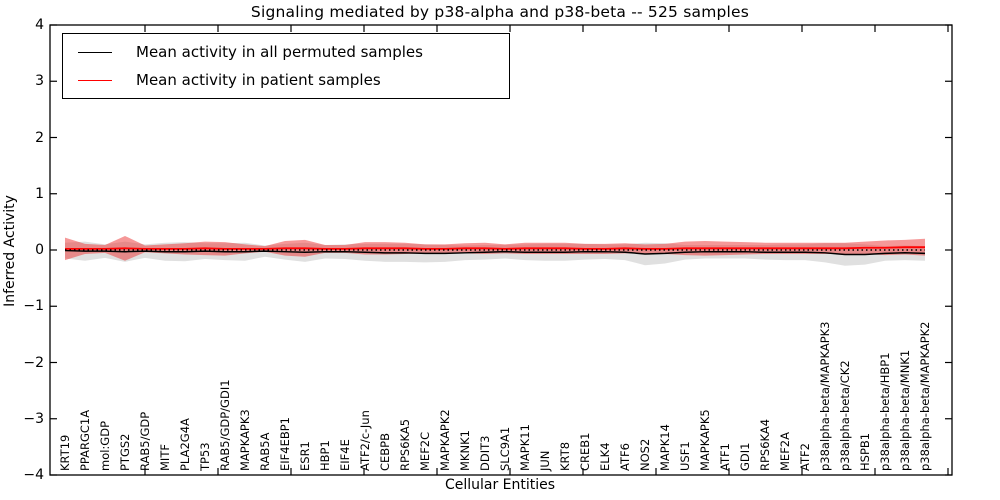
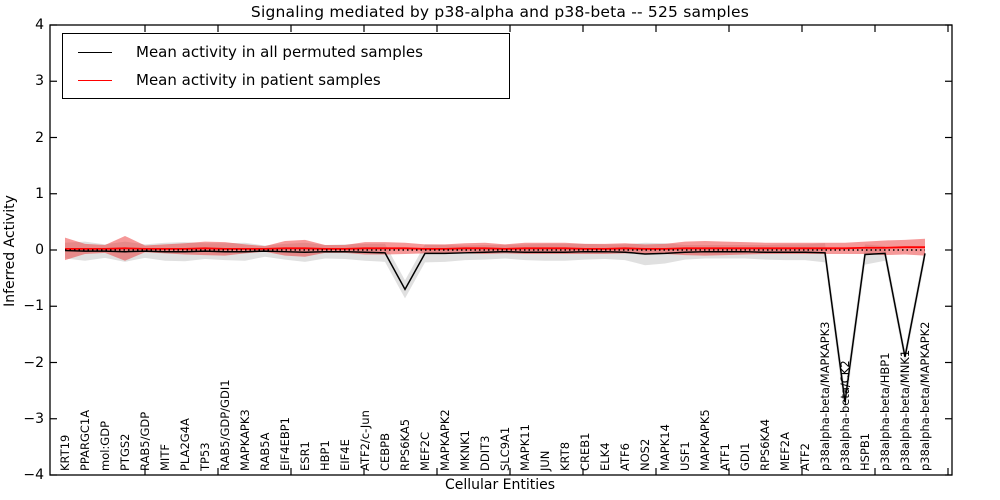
Mean activity in all permuted samples/RPS6KA5: -0.1 -> -0.7
Mean activity in all permuted samples/p38alpha-beta/CK2: -0.1 -> -2.7
Mean activity in all permuted samples/p38alpha-beta/MNK1: -0.1 -> -1.9
